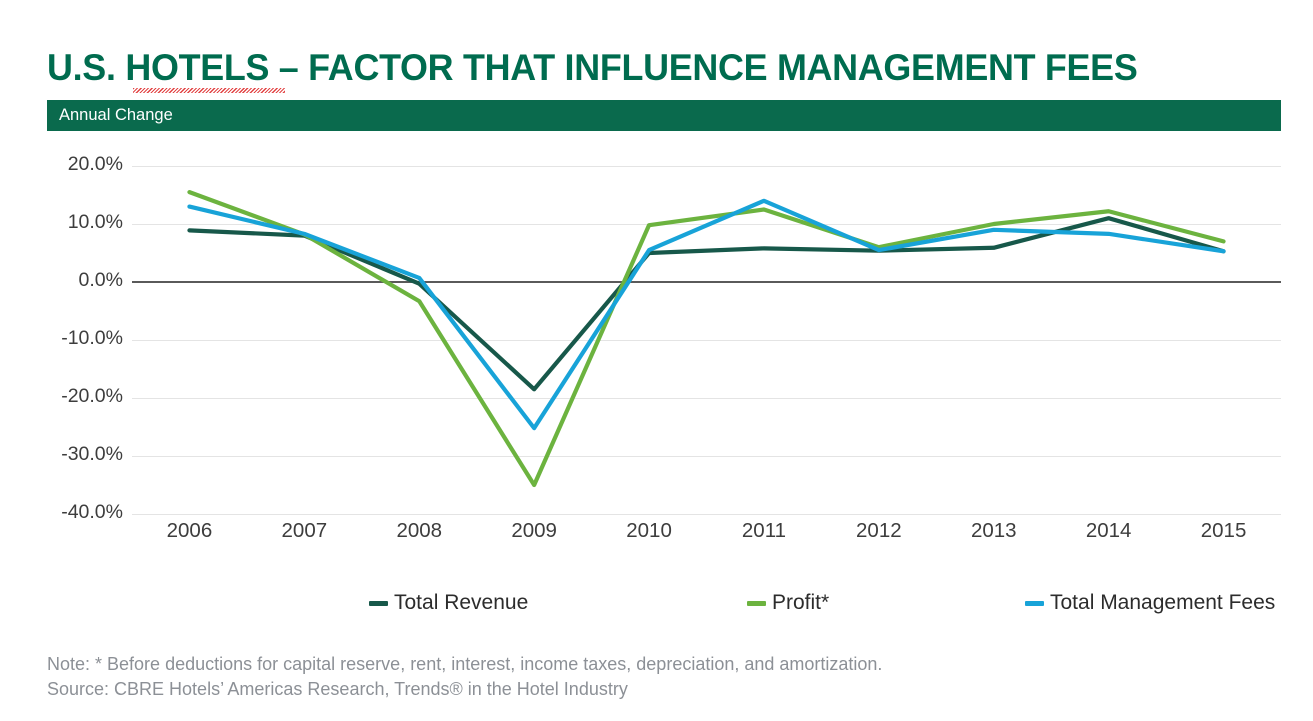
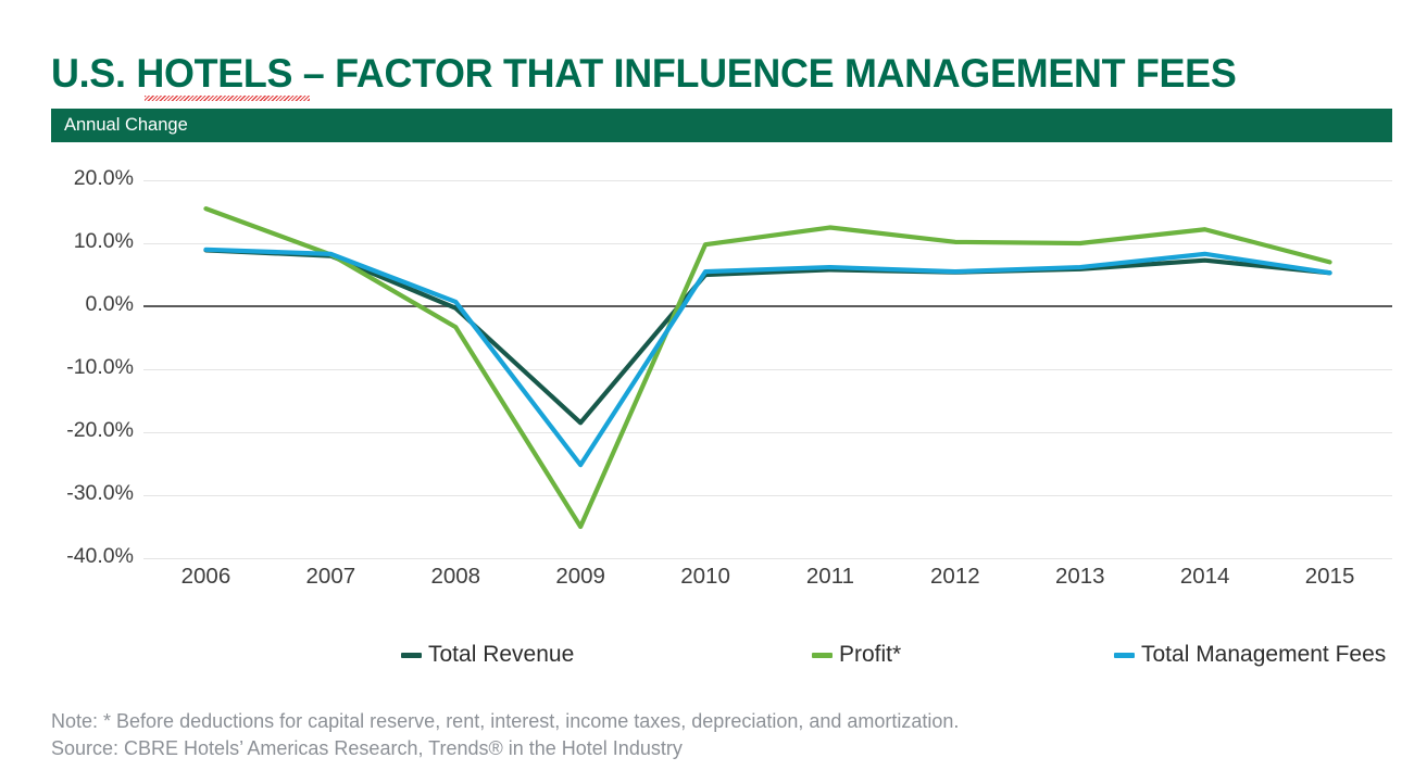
Total Management Fees/2006: 13% -> 9%
Total Management Fees/2011: 14% -> 6%
Profit*/2012: 6% -> 10%
Total Management Fees/2013: 9% -> 6%
Total Revenue/2014: 11% -> 7%
